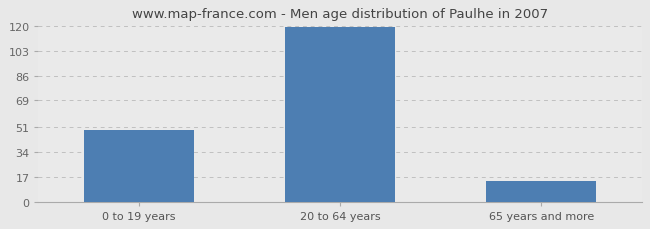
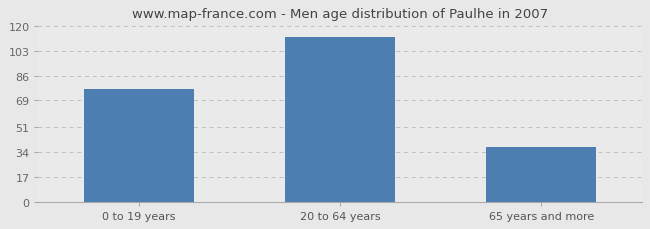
0 to 19 years: 49 -> 77
20 to 64 years: 119 -> 112
65 years and more: 14 -> 37
